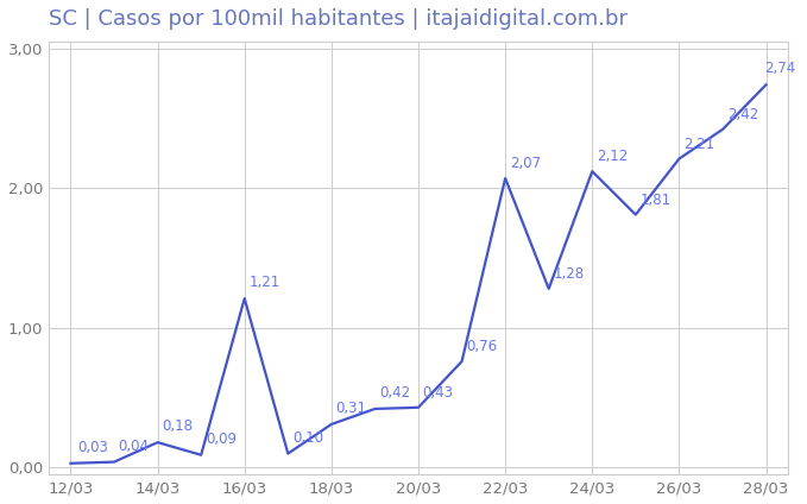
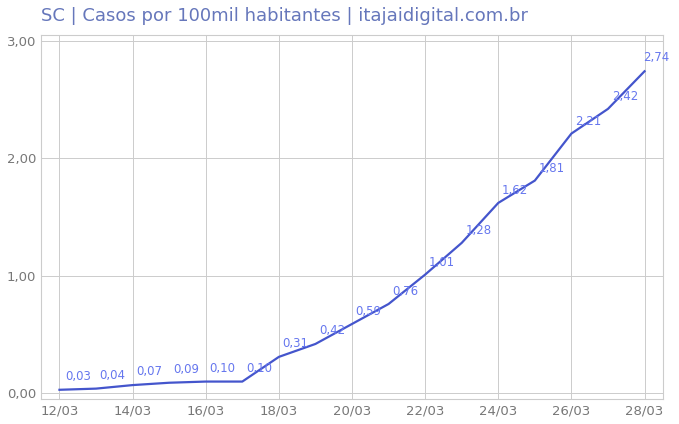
14/03: 0,18 -> 0,07
16/03: 1,21 -> 0,10
20/03: 0,43 -> 0,59
22/03: 2,07 -> 1,01
24/03: 2,12 -> 1,62
